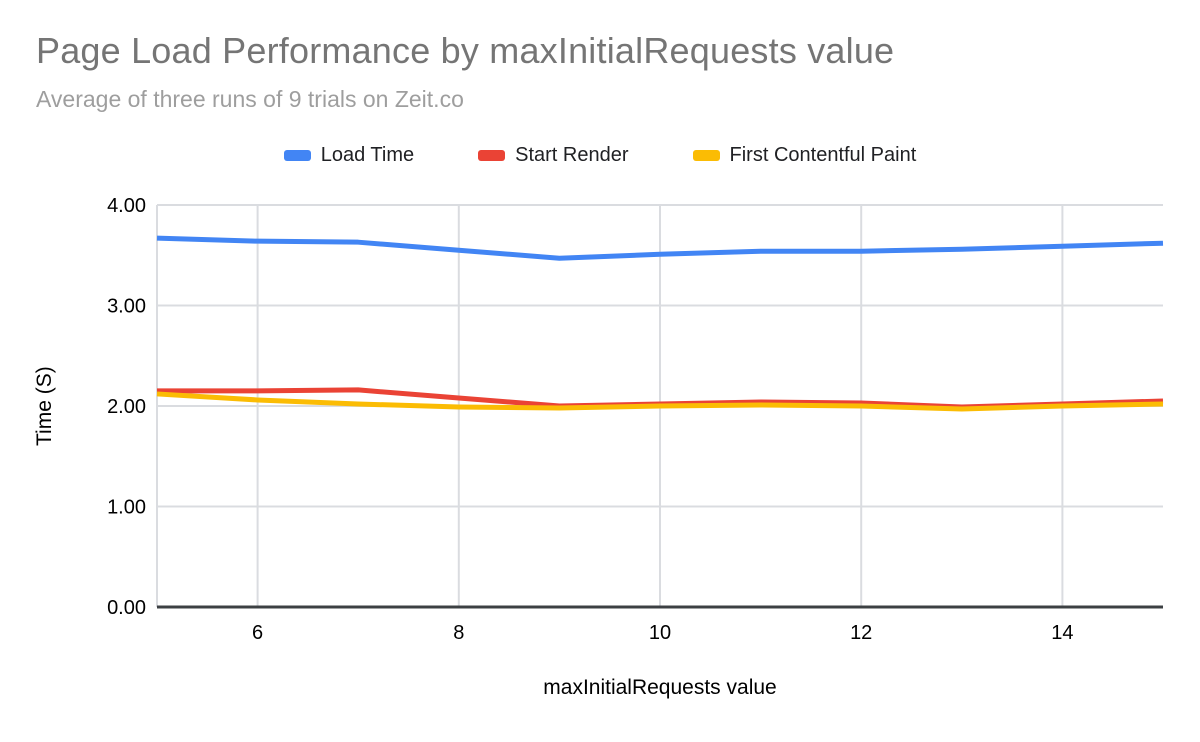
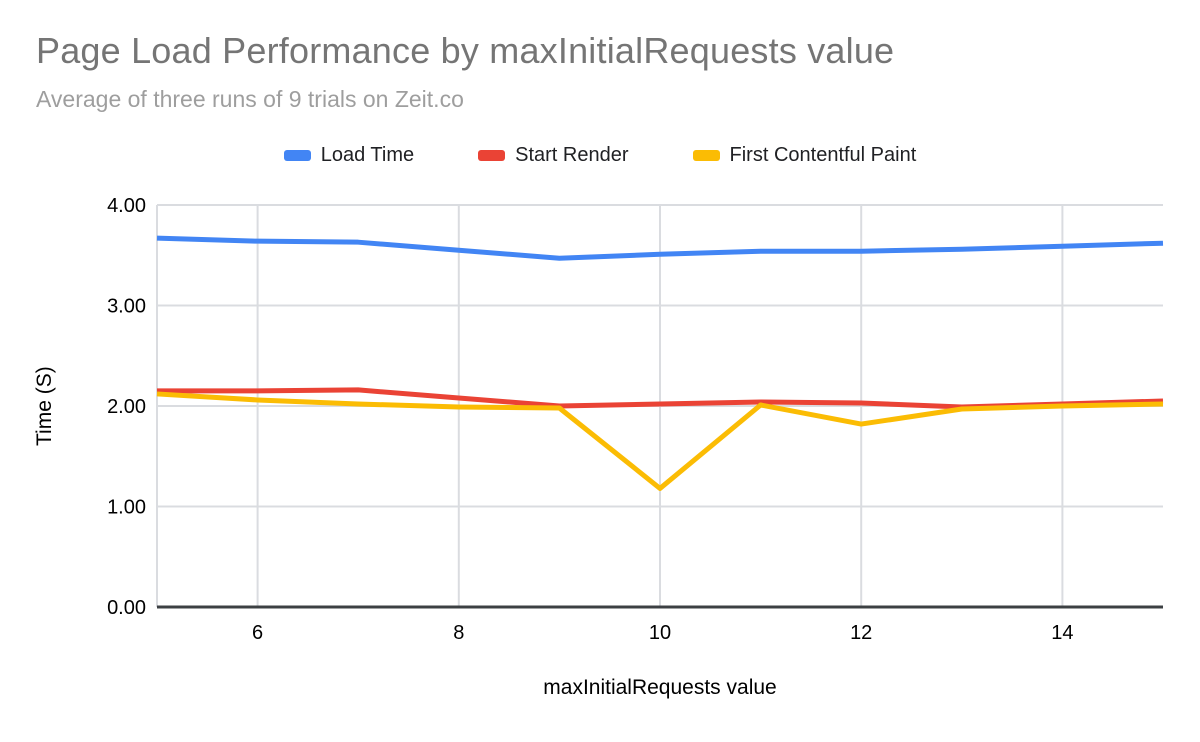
First Contentful Paint/10: 2.00 -> 1.18
First Contentful Paint/12: 2.00 -> 1.82
